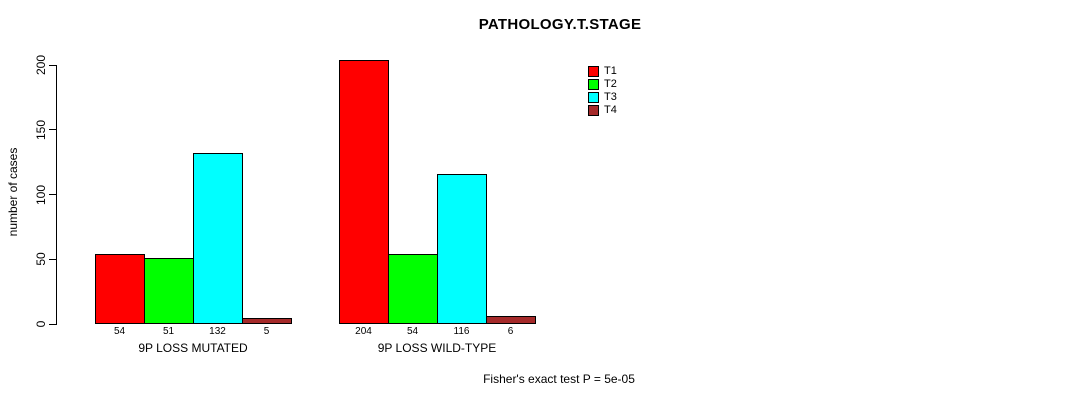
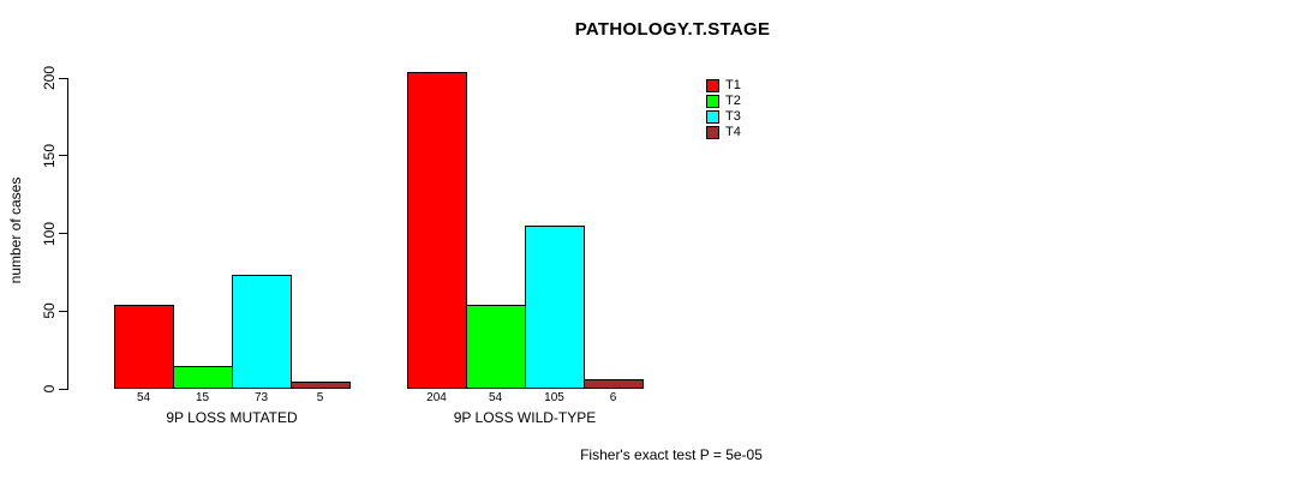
T2/9P LOSS MUTATED: 51 -> 15
T3/9P LOSS MUTATED: 132 -> 73
T3/9P LOSS WILD-TYPE: 116 -> 105
